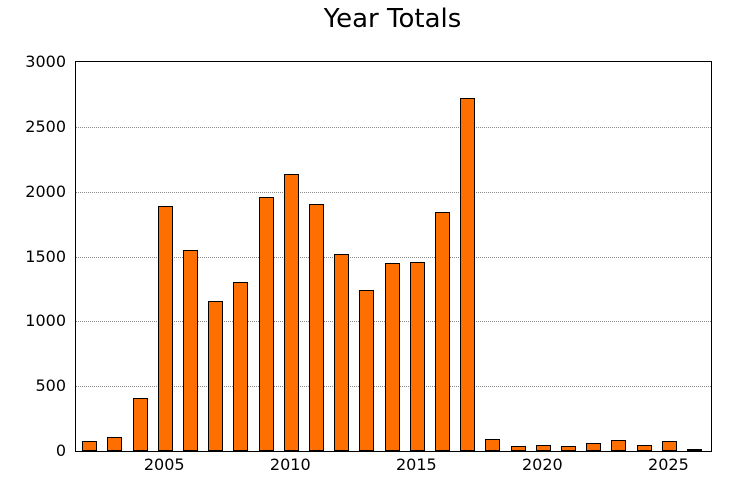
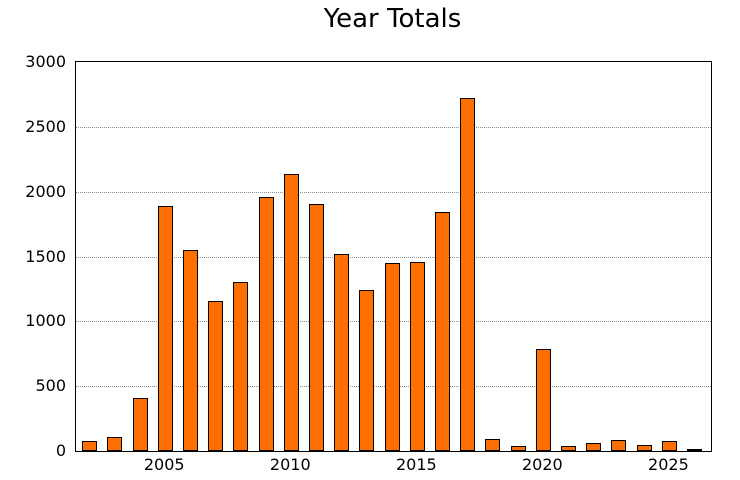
2020: 50 -> 790
